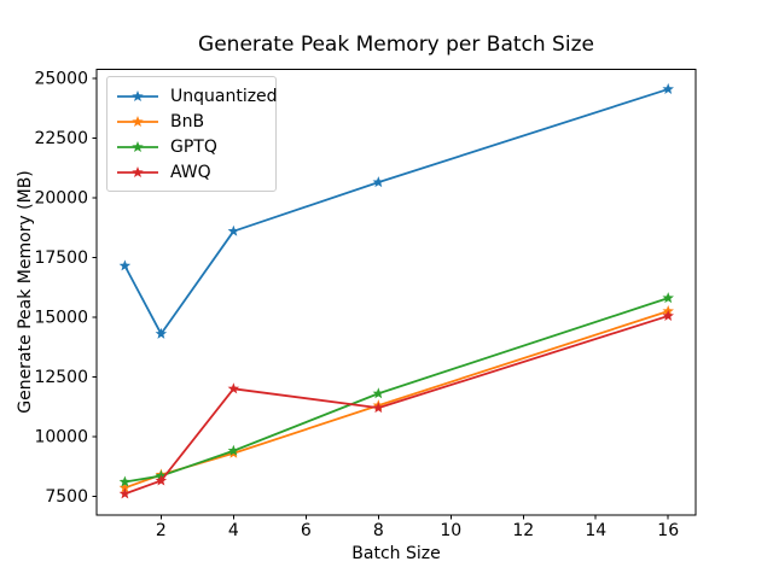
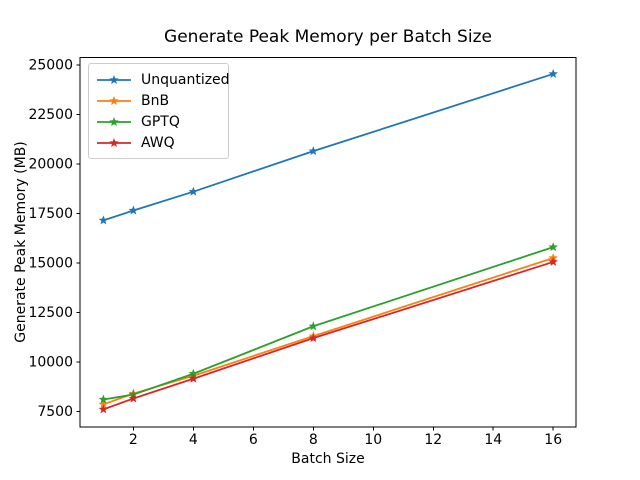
Unquantized/2: 14300 -> 17600
AWQ/4: 12000 -> 9200
